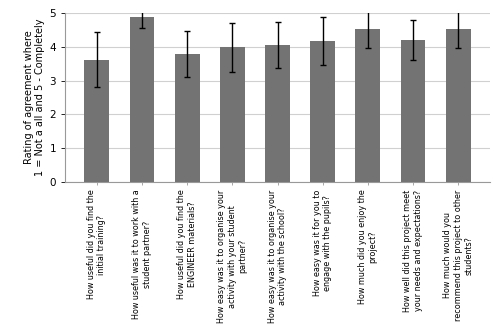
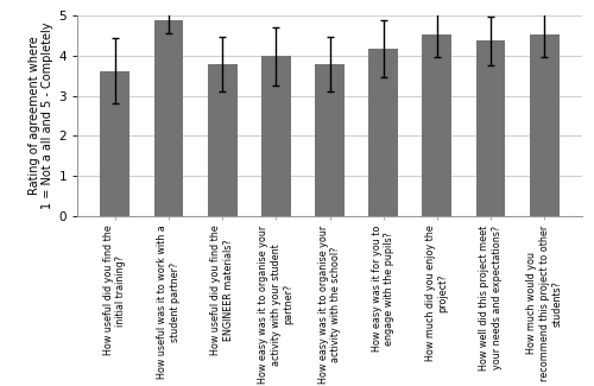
How easy was it to organise your activity with the school?: 4.05 -> 3.79
How well did this project meet your needs and expectations?: 4.20 -> 4.37
